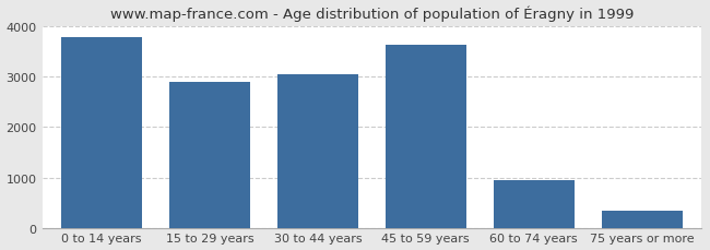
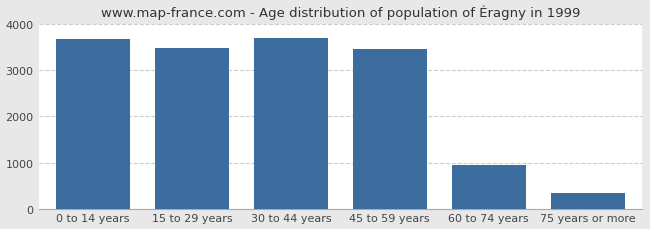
0 to 14 years: 3800 -> 3680
15 to 29 years: 2900 -> 3480
30 to 44 years: 3050 -> 3700
45 to 59 years: 3650 -> 3460
